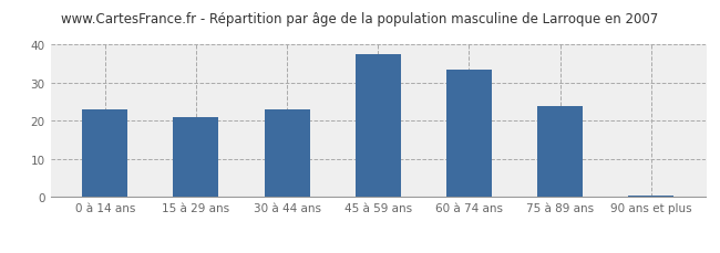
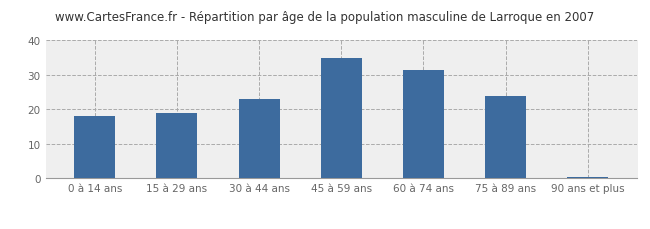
0 à 14 ans: 23.0 -> 18.0
15 à 29 ans: 21.0 -> 19.0
45 à 59 ans: 37.5 -> 35.0
60 à 74 ans: 33.5 -> 31.5
